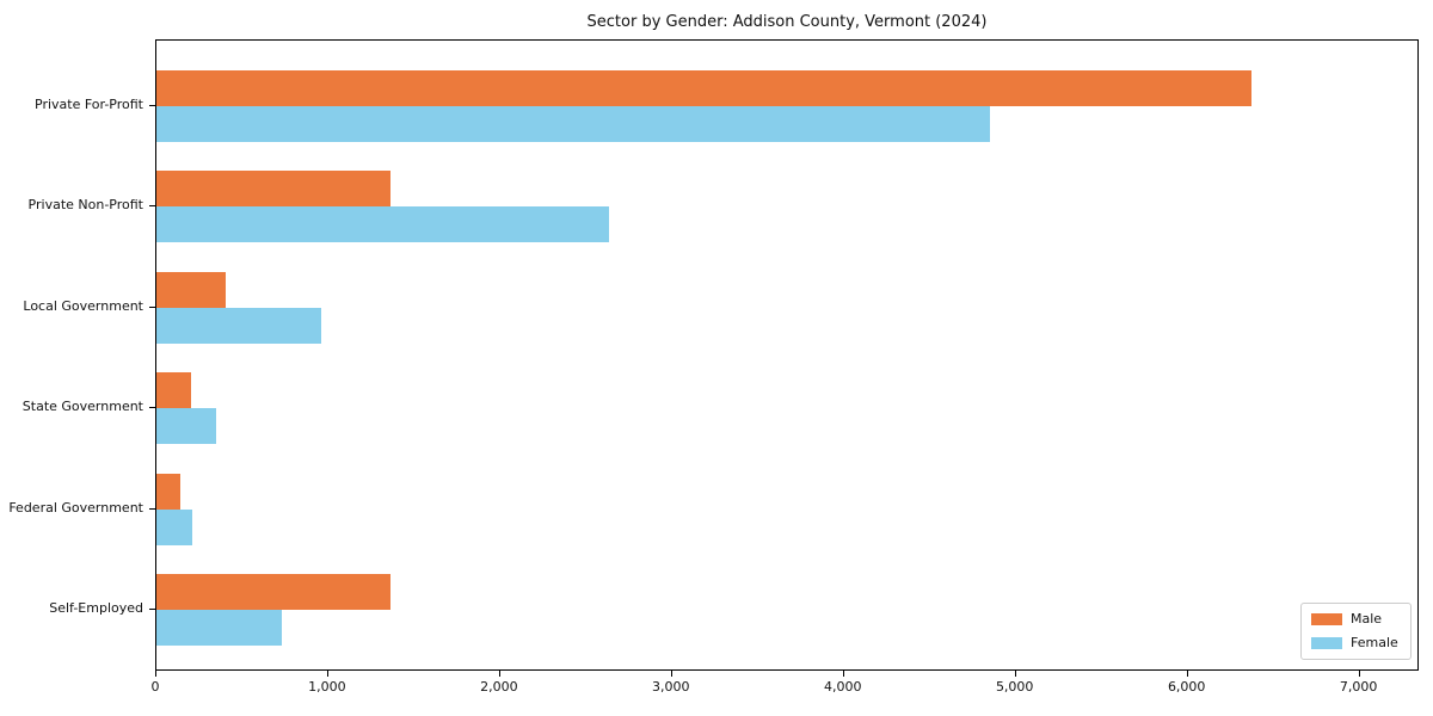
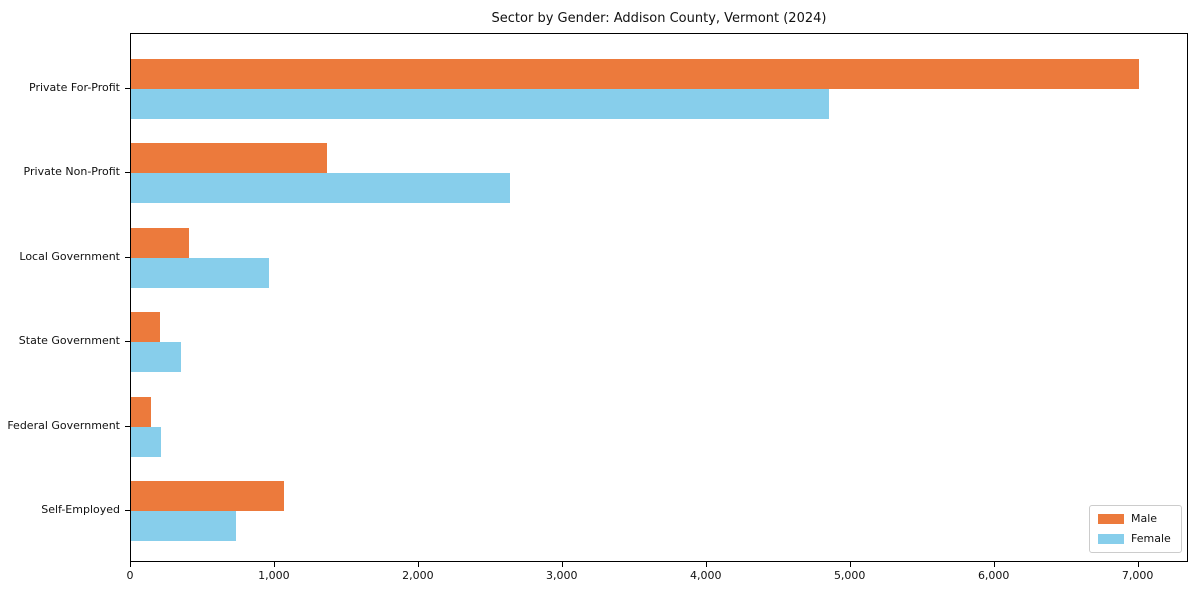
Male/Private For-Profit: 6370 -> 7000
Male/Self-Employed: 1360 -> 1060
